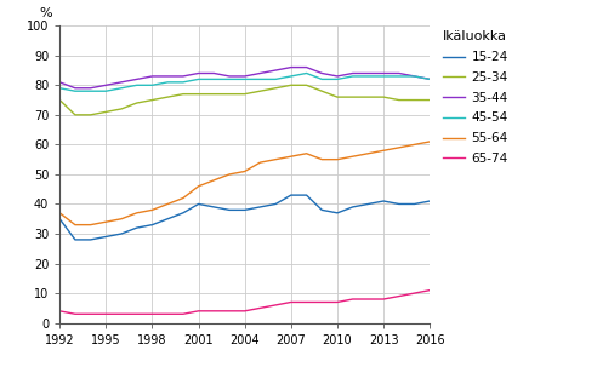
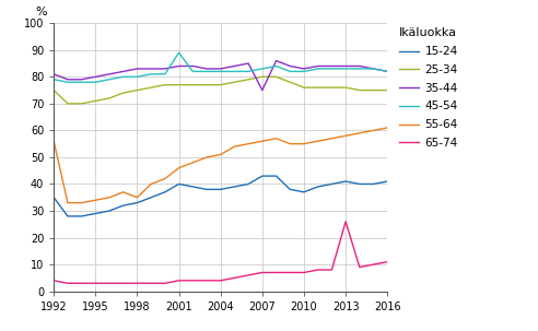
55-64/1992: 37 -> 56
55-64/1998: 38 -> 35
45-54/2001: 82 -> 89
35-44/2007: 86 -> 75
65-74/2013: 8 -> 26
